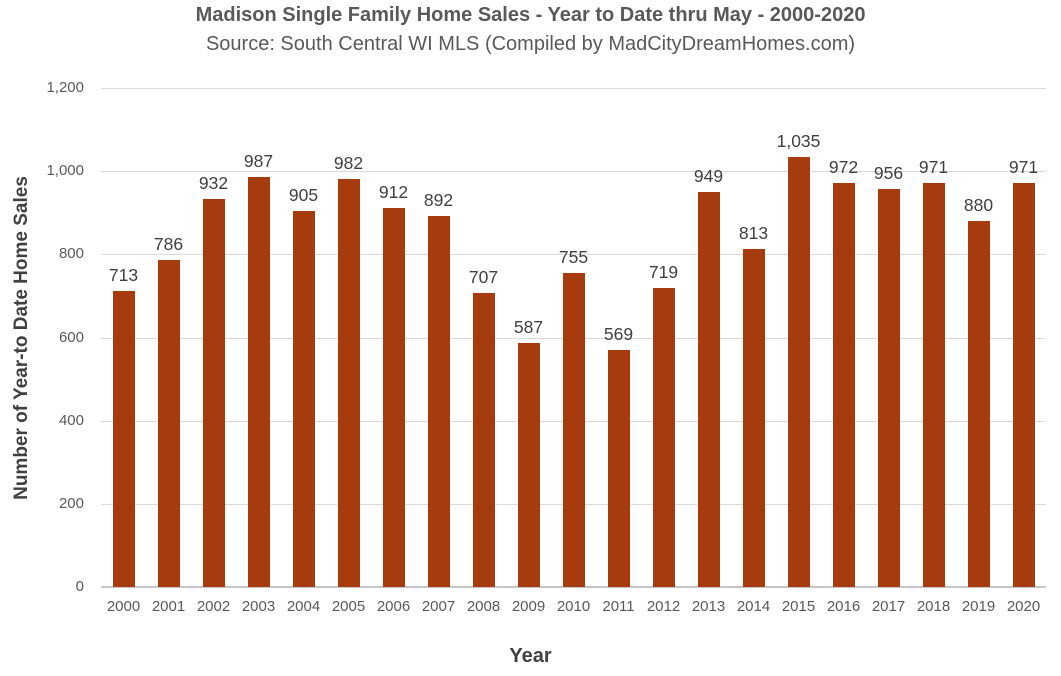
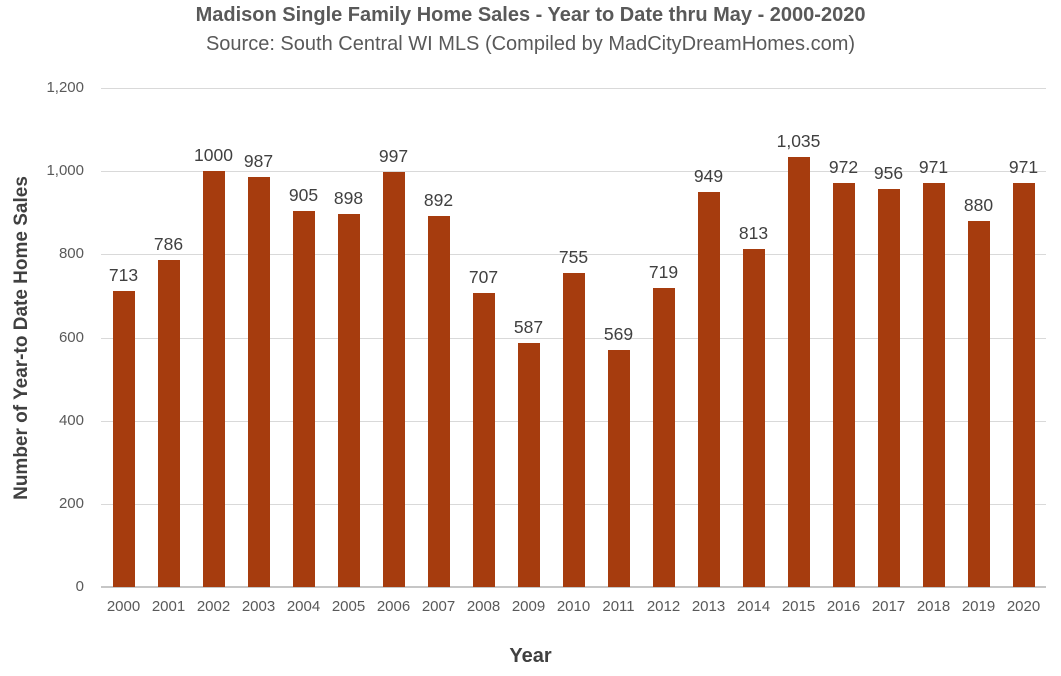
2002: 932 -> 1000
2005: 982 -> 898
2006: 912 -> 997
